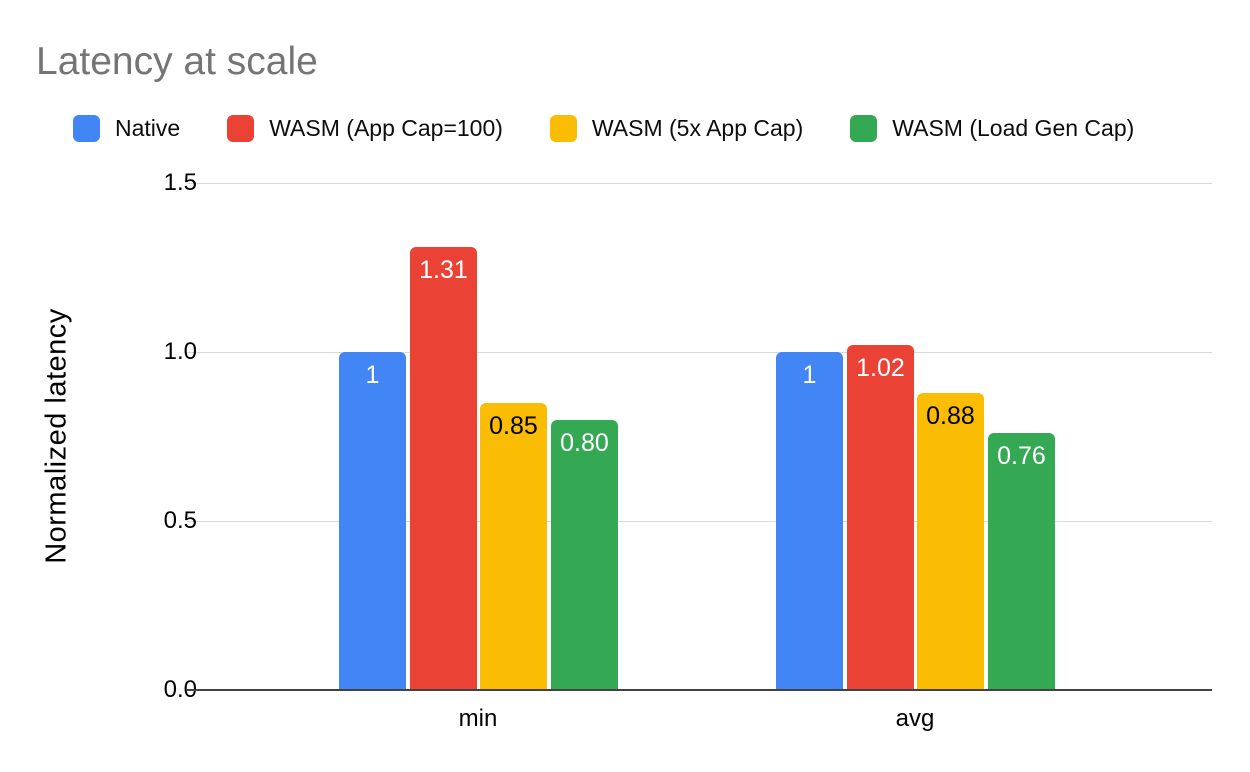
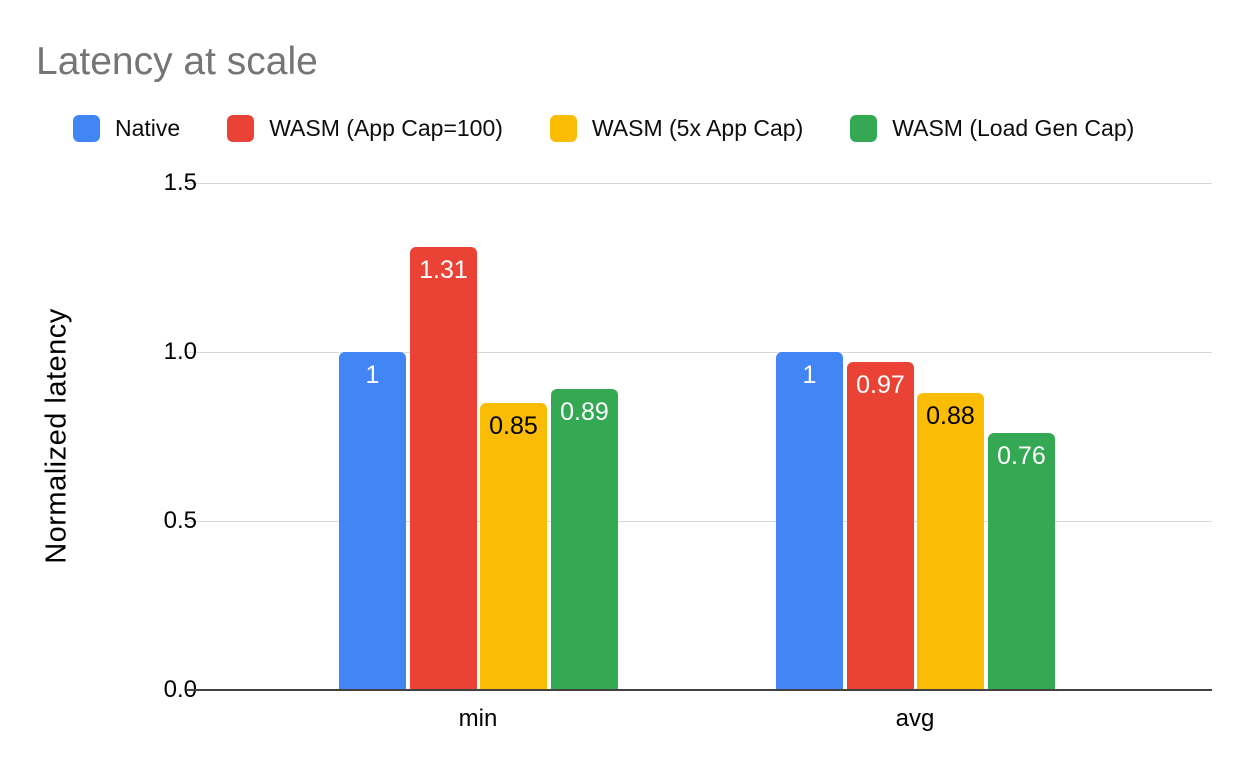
WASM (Load Gen Cap)/min: 0.80 -> 0.89
WASM (App Cap=100)/avg: 1.02 -> 0.97
